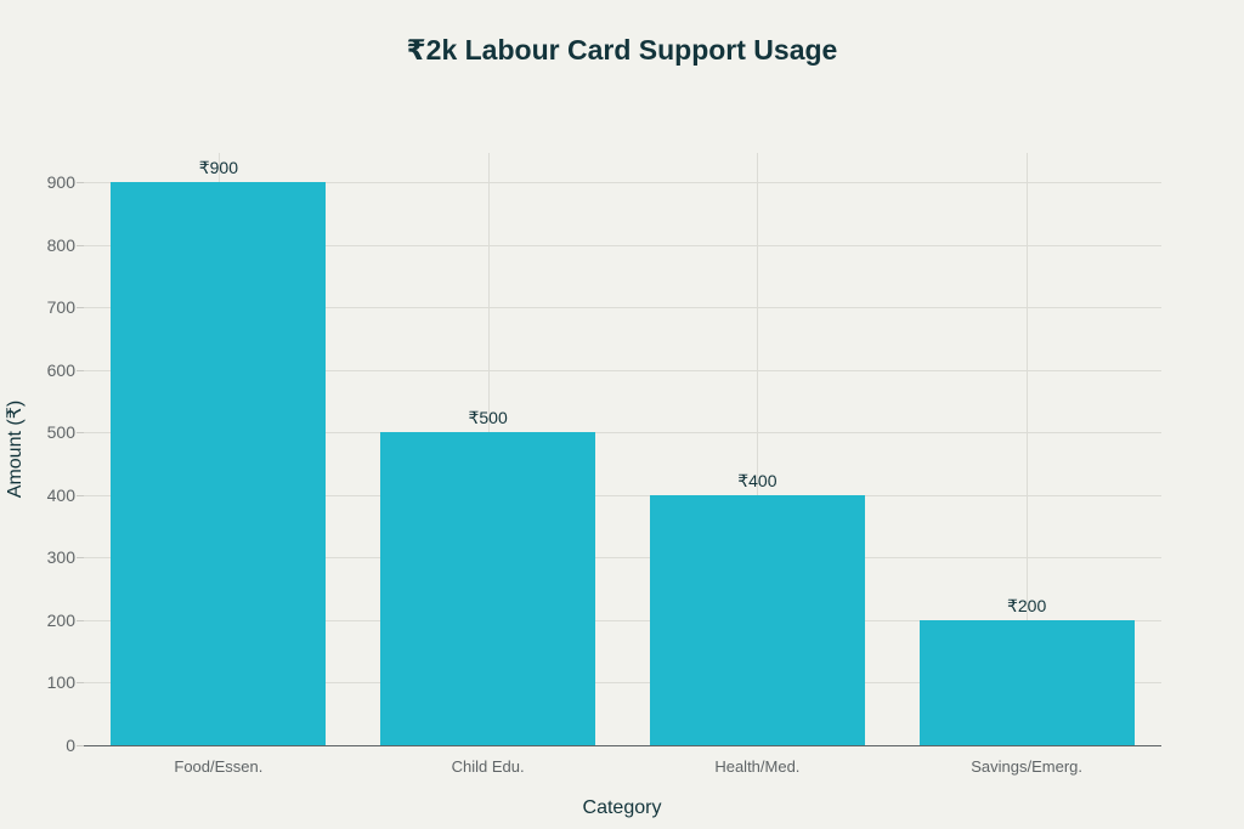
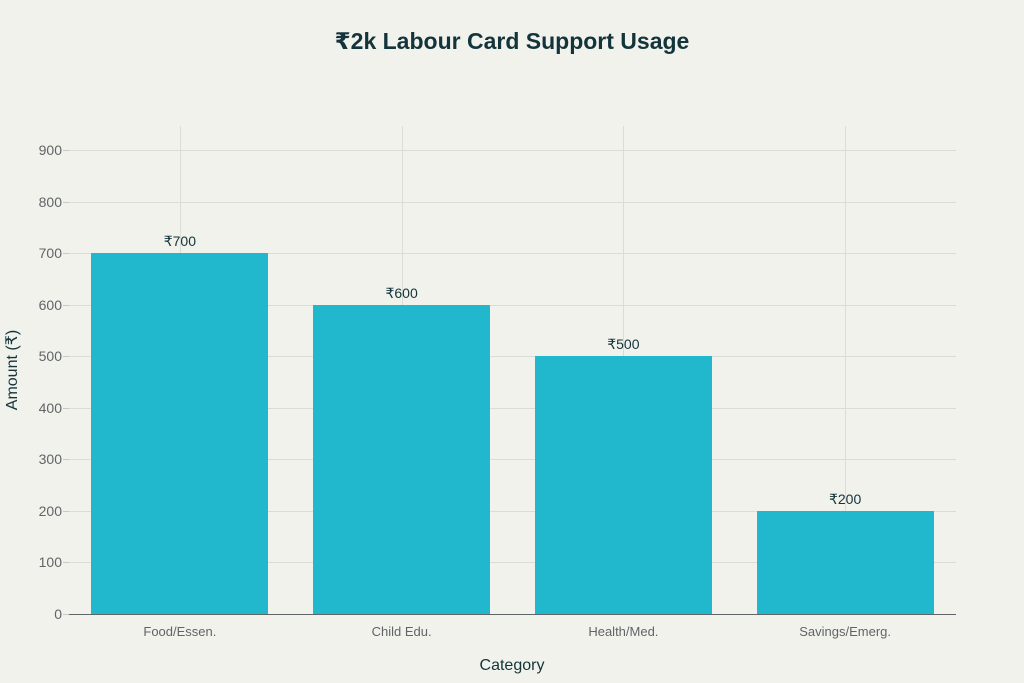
Food/Essen.: 900 -> 700
Child Edu.: 500 -> 600
Health/Med.: 400 -> 500
